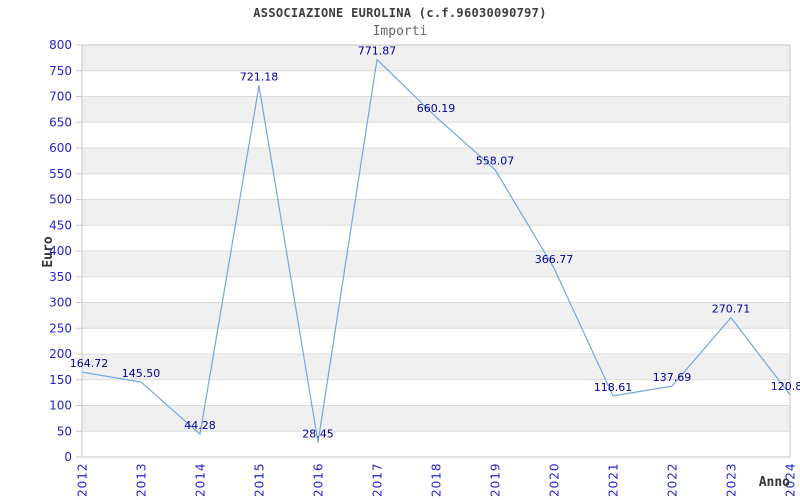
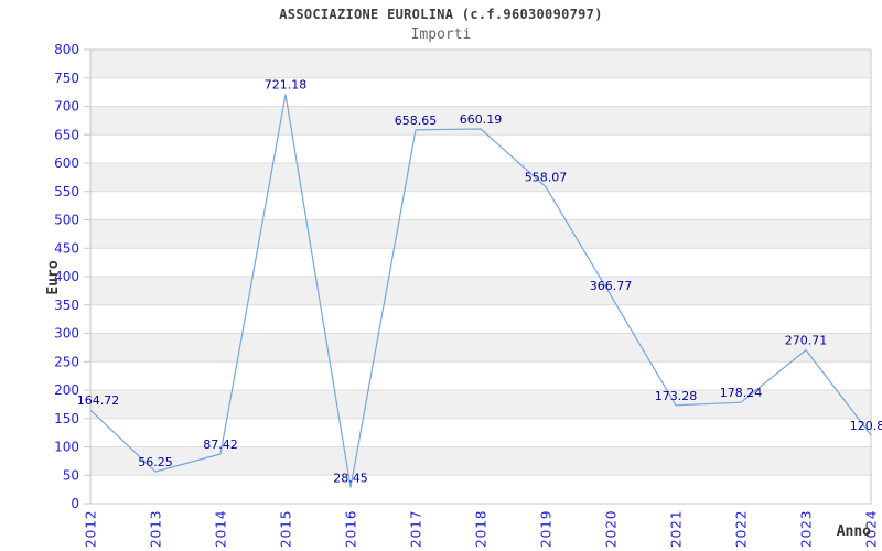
2013: 145.50 -> 56.25
2014: 44.28 -> 87.42
2017: 771.87 -> 658.65
2021: 118.61 -> 173.28
2022: 137.69 -> 178.24
